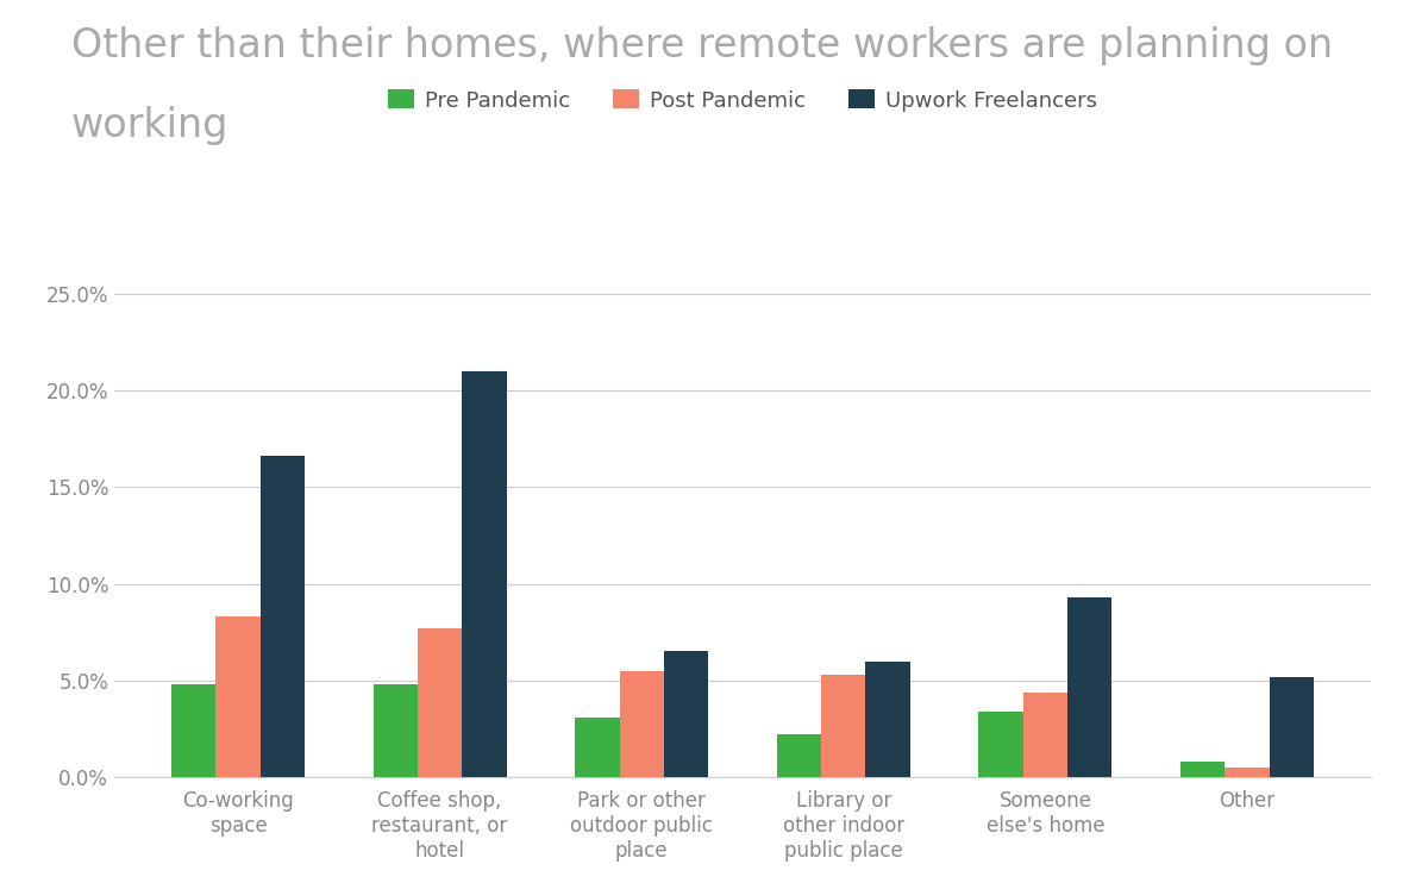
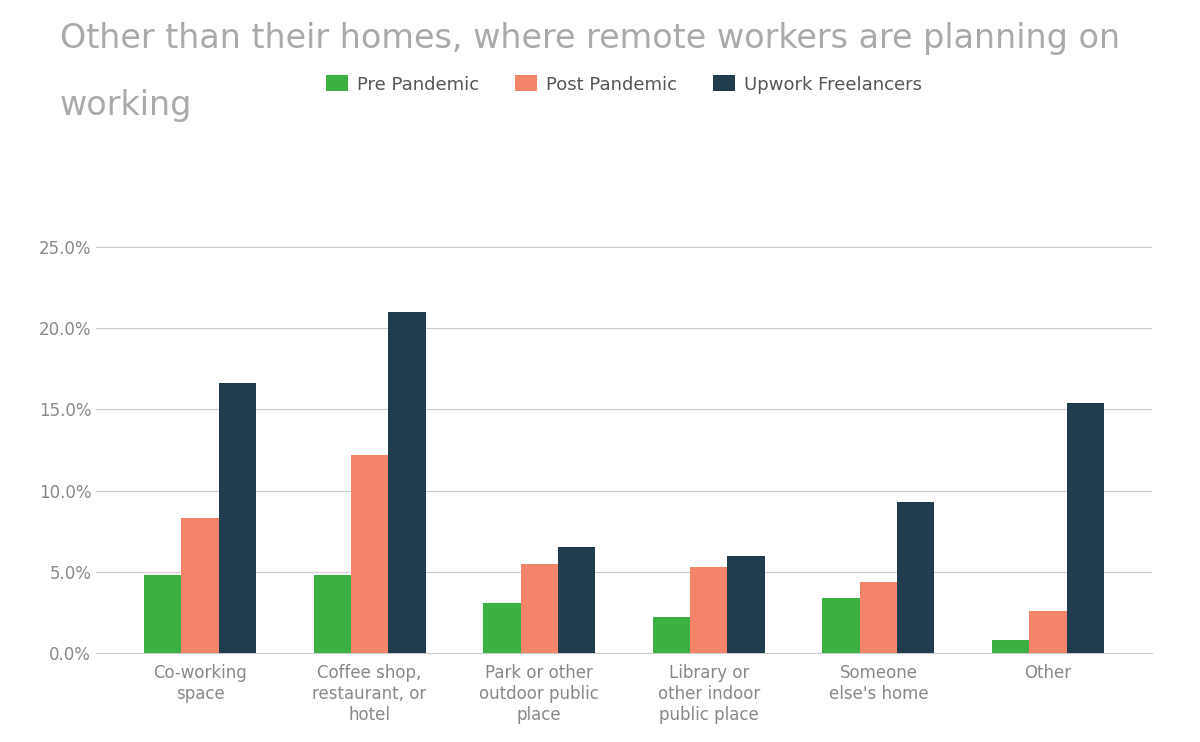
Post Pandemic/Coffee shop, restaurant, or hotel: 7.7% -> 12.2%
Post Pandemic/Other: 0.5% -> 2.6%
Upwork Freelancers/Other: 5.2% -> 15.4%
